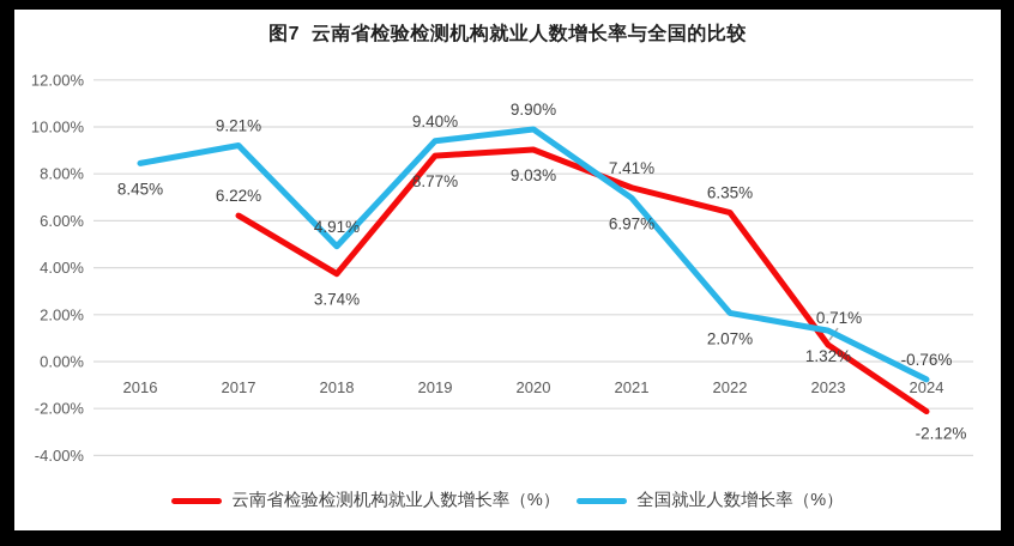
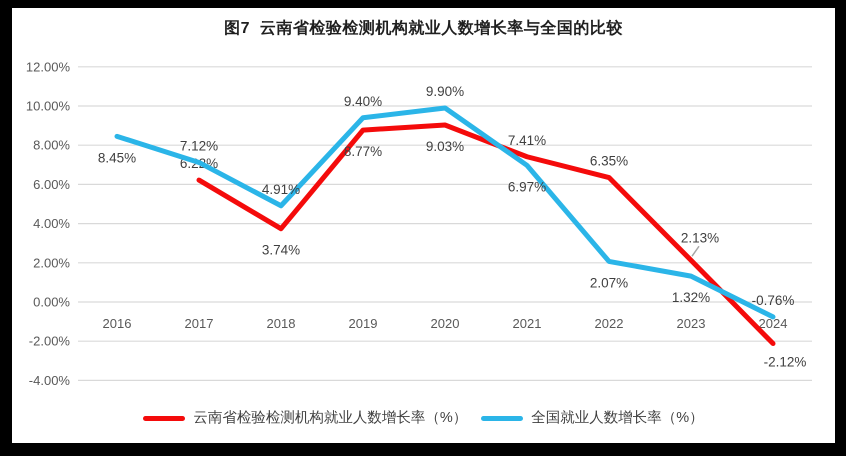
全国就业人数增长率（%）/2017: 9.21% -> 7.12%
云南省检验检测机构就业人数增长率（%）/2023: 0.71% -> 2.13%
